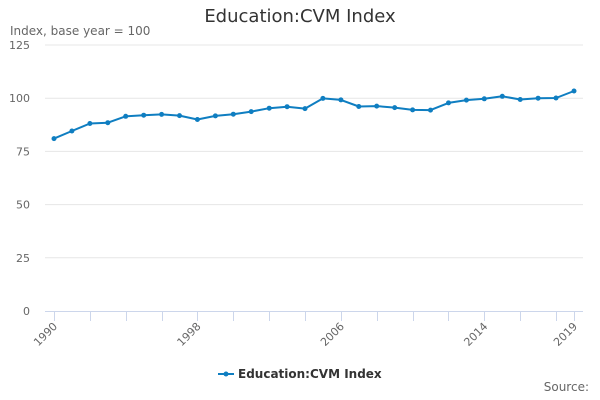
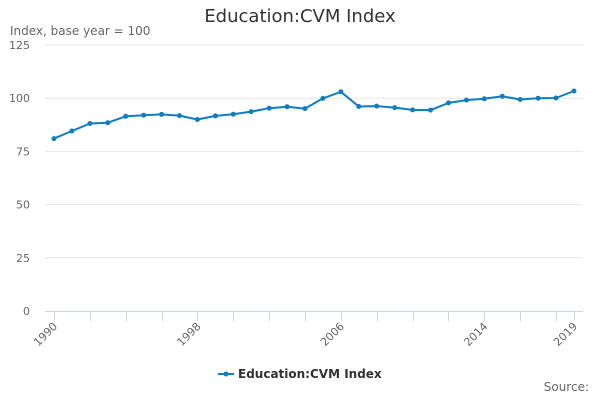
2006: 99 -> 103
